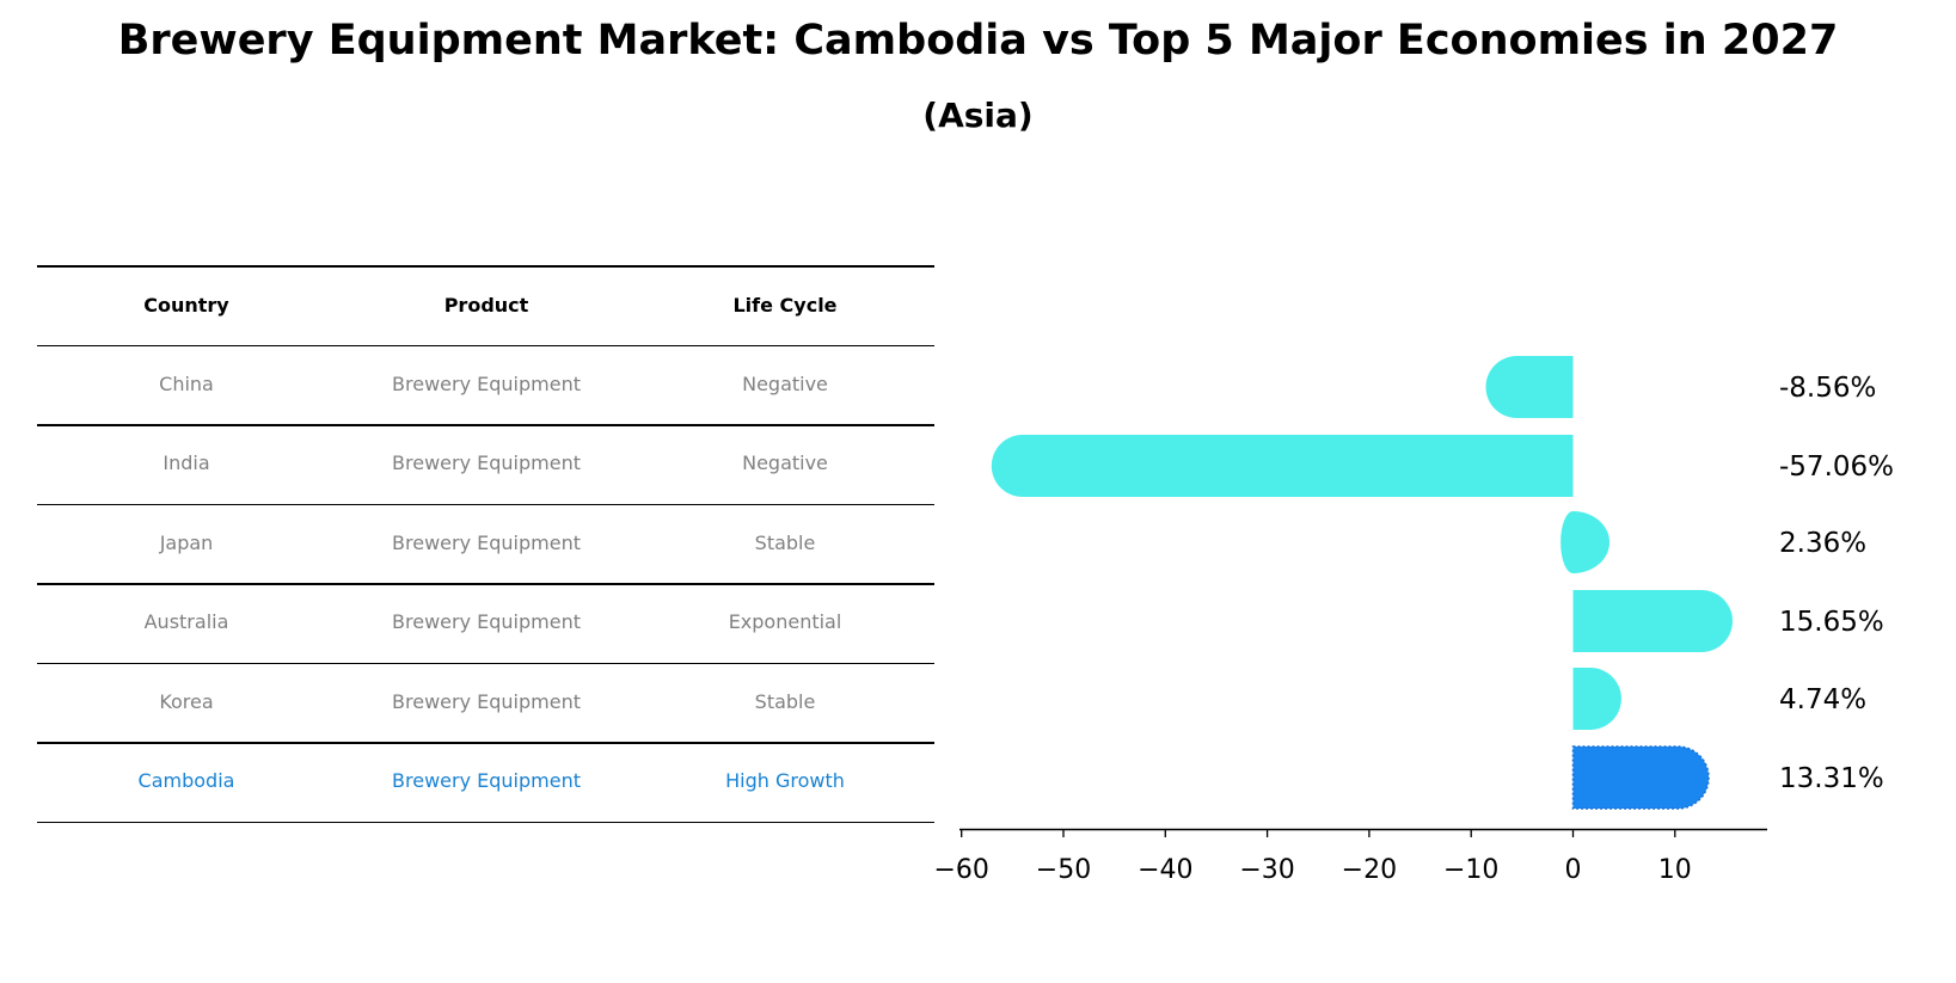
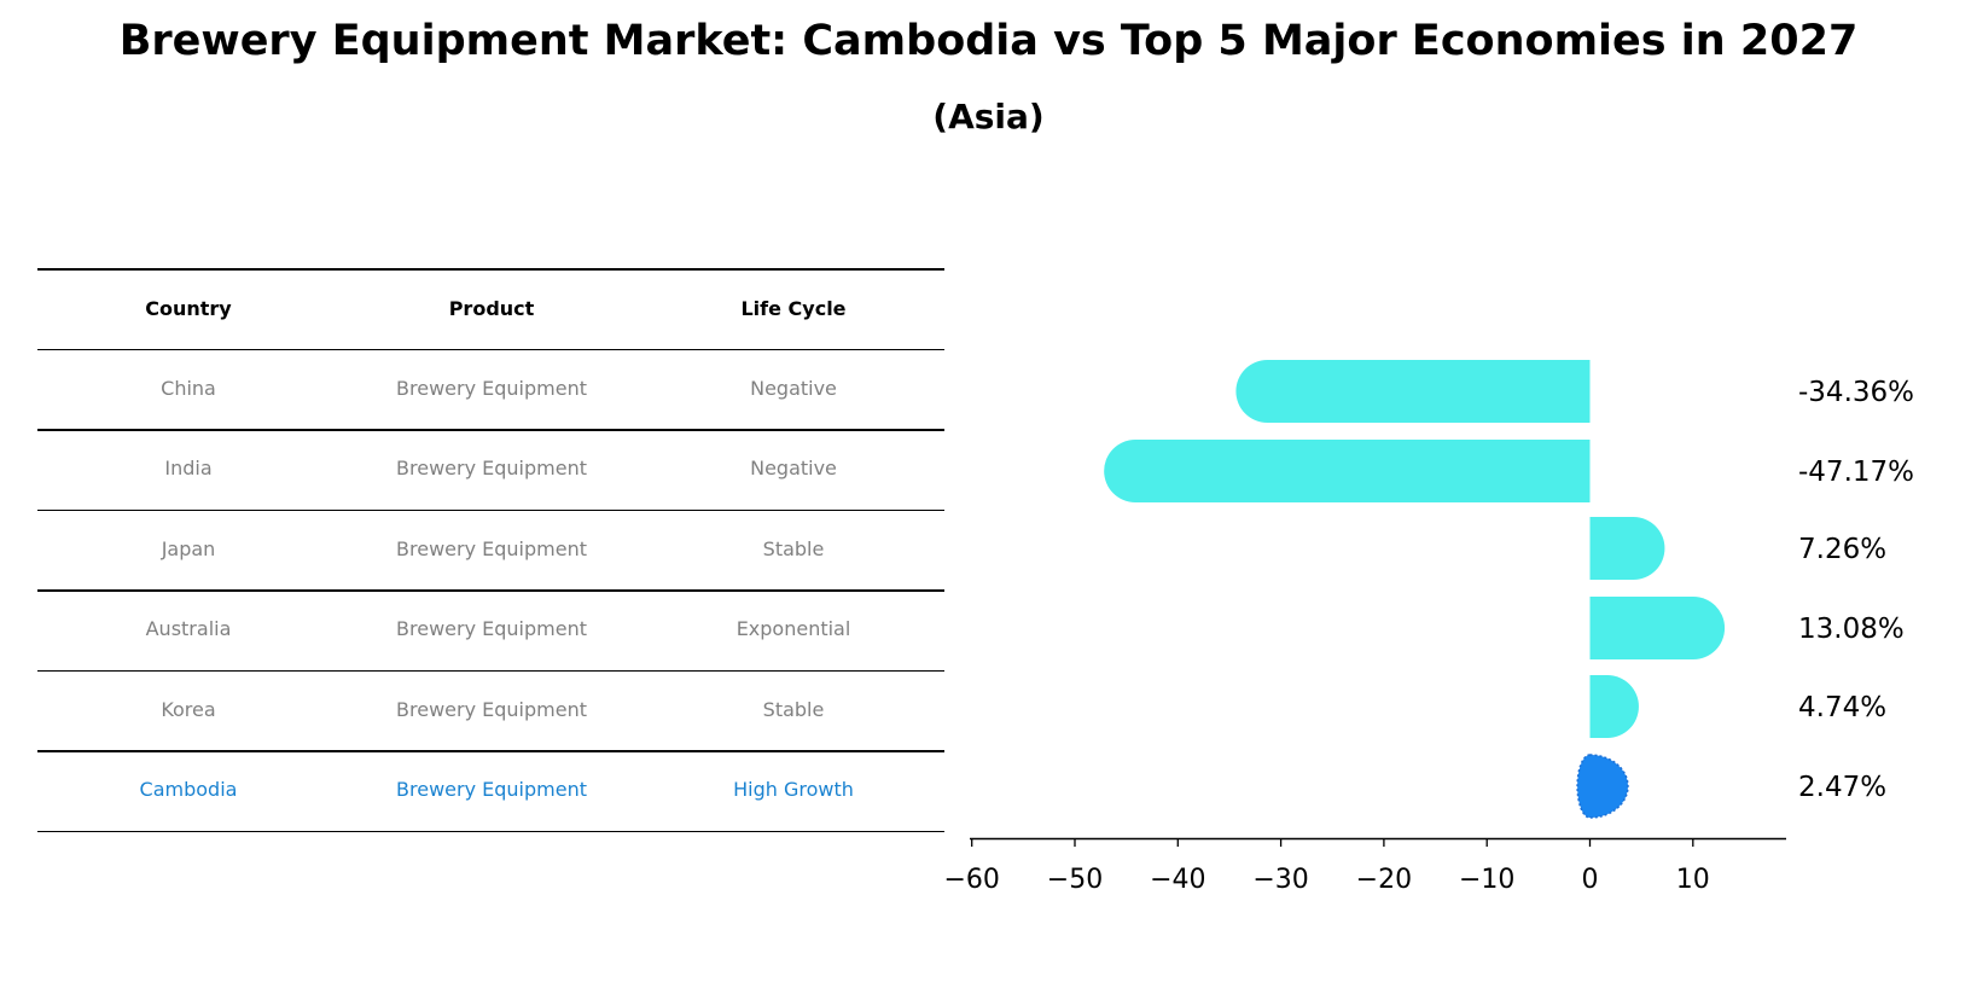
China: -8.56% -> -34.36%
India: -57.06% -> -47.17%
Japan: 2.36% -> 7.26%
Australia: 15.65% -> 13.08%
Cambodia: 13.31% -> 2.47%
